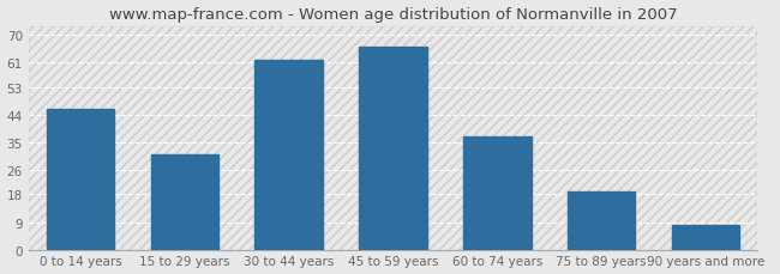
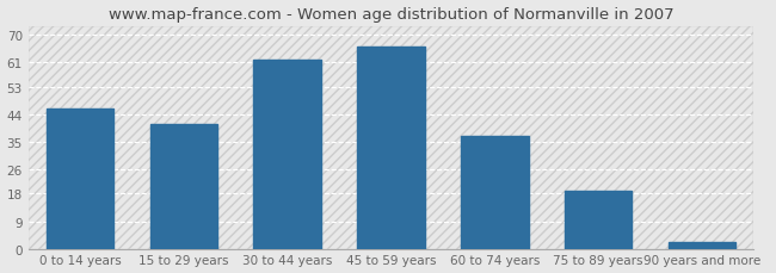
15 to 29 years: 31 -> 41
90 years and more: 8 -> 2
